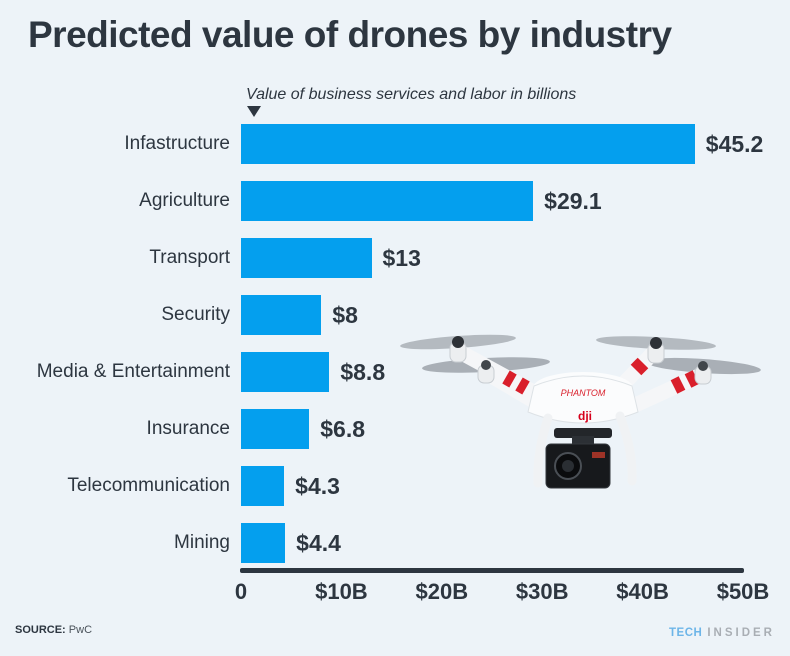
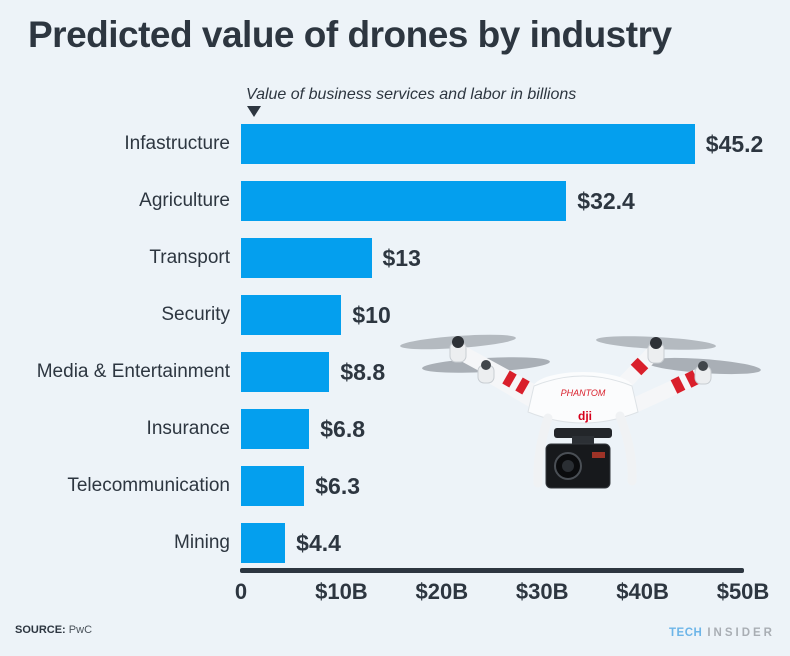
Agriculture: $29.1 -> $32.4
Security: $8 -> $10
Telecommunication: $4.3 -> $6.3
